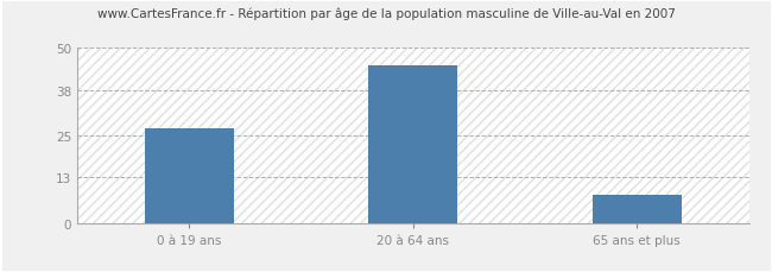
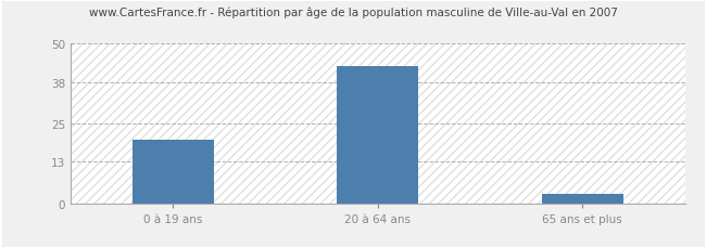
0 à 19 ans: 27 -> 20
20 à 64 ans: 45 -> 43
65 ans et plus: 8 -> 3
